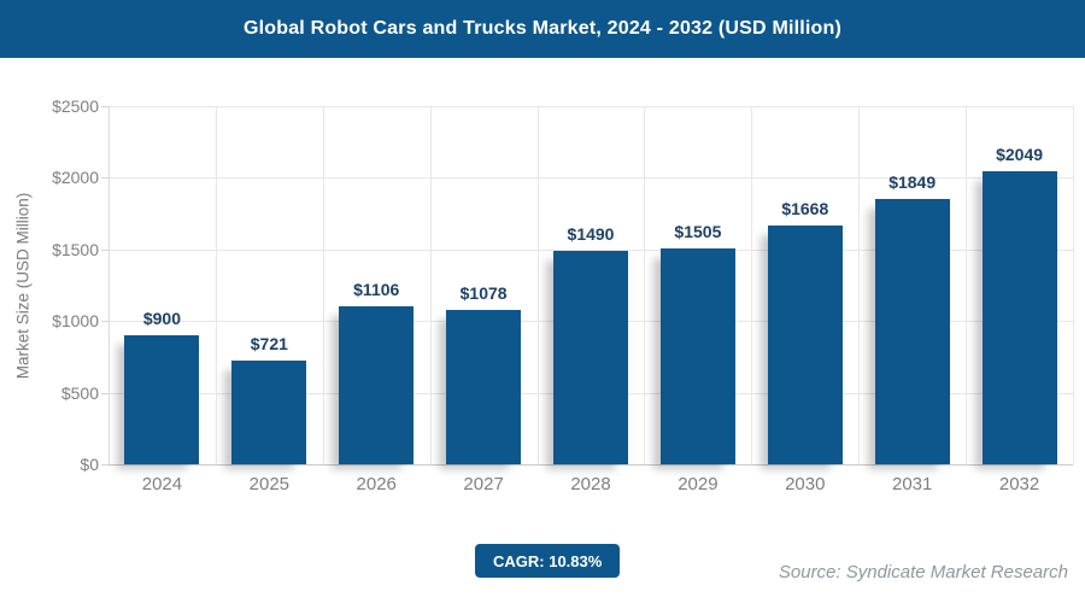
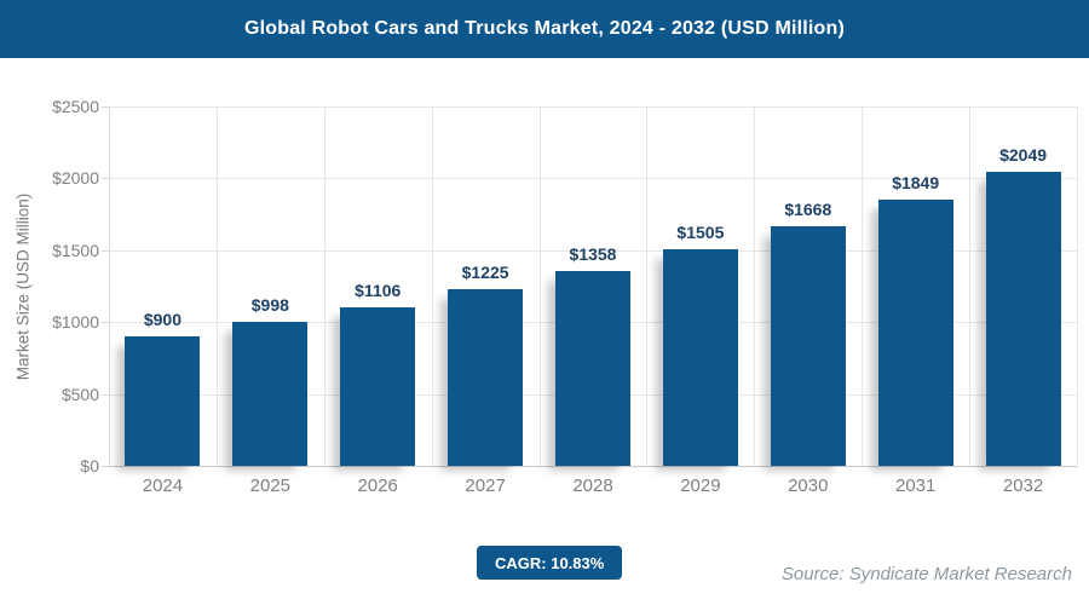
2025: $721 -> $998
2027: $1078 -> $1225
2028: $1490 -> $1358
